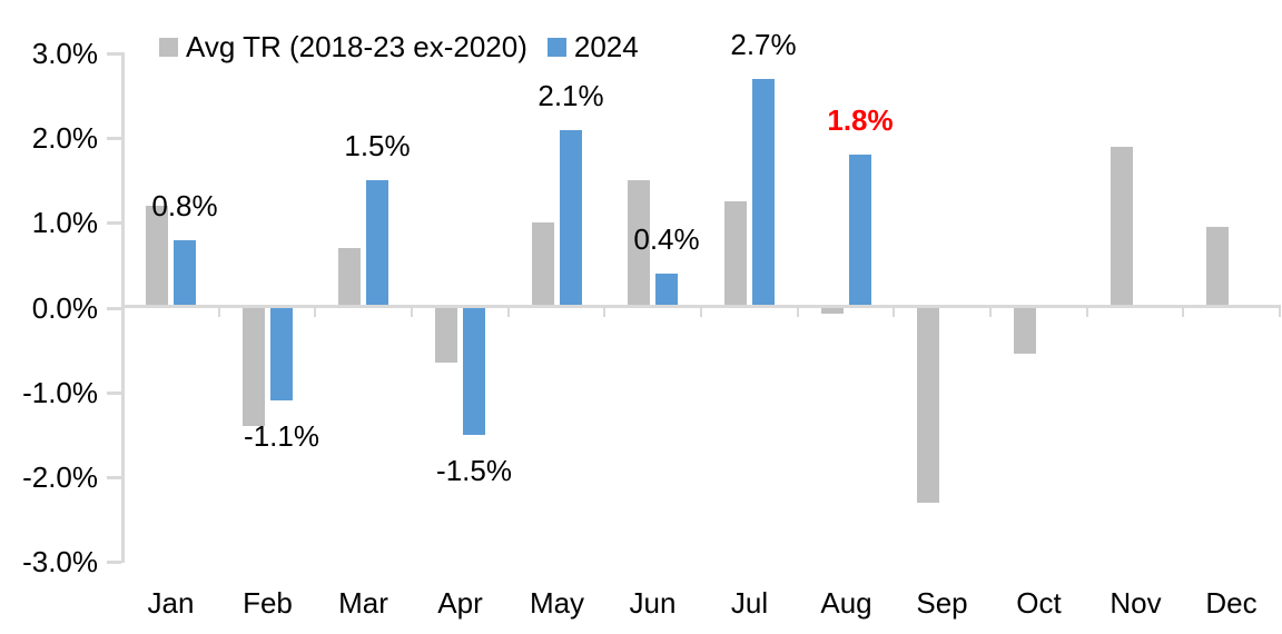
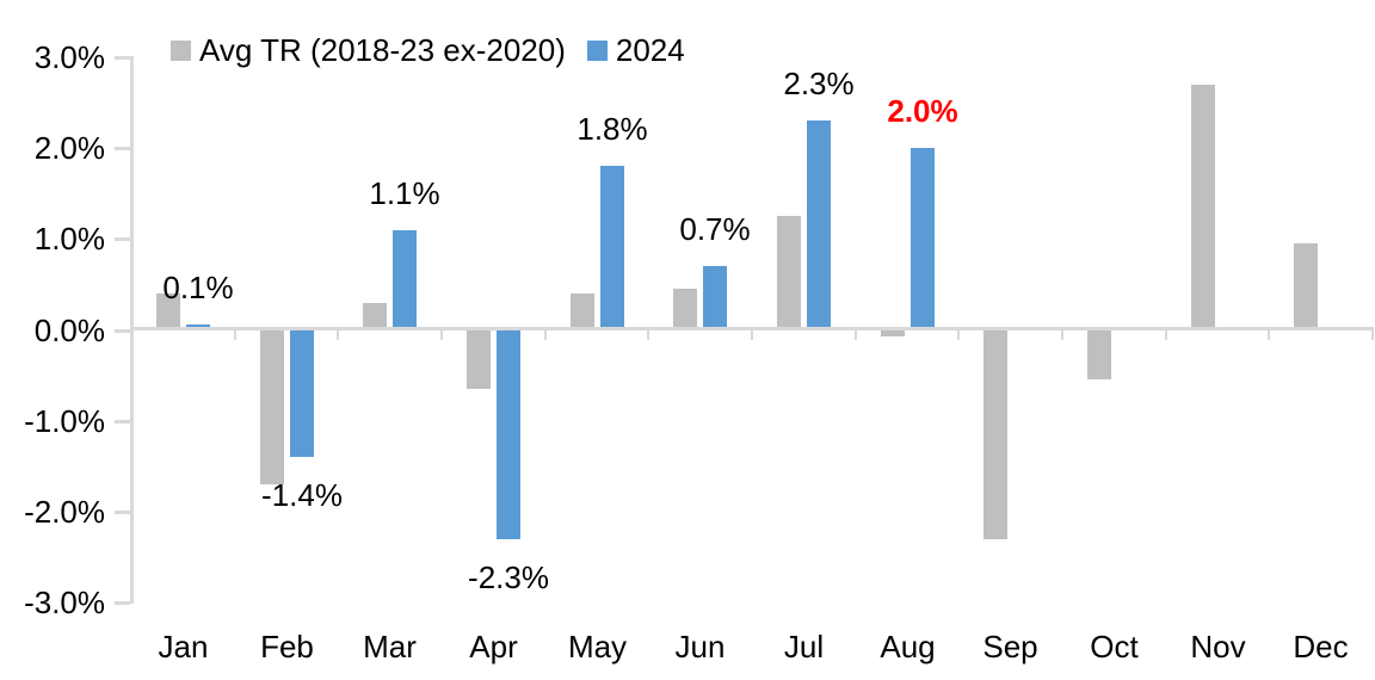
Avg TR (2018-23 ex-2020)/Jan: 1.2% -> 0.4%
2024/Jan: 0.8% -> 0.1%
Avg TR (2018-23 ex-2020)/Feb: -1.4% -> -1.7%
2024/Feb: -1.1% -> -1.4%
Avg TR (2018-23 ex-2020)/Mar: 0.7% -> 0.3%
2024/Mar: 1.5% -> 1.1%
2024/Apr: -1.5% -> -2.3%
Avg TR (2018-23 ex-2020)/May: 1.0% -> 0.4%
2024/May: 2.1% -> 1.8%
Avg TR (2018-23 ex-2020)/Jun: 1.5% -> 0.5%
2024/Jun: 0.4% -> 0.7%
2024/Jul: 2.7% -> 2.3%
2024/Aug: 1.8% -> 2.0%
Avg TR (2018-23 ex-2020)/Nov: 1.9% -> 2.7%
